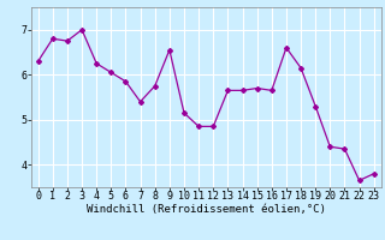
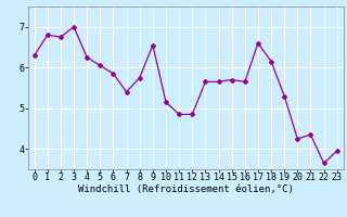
20: 4.40 -> 4.25
23: 3.80 -> 3.95
